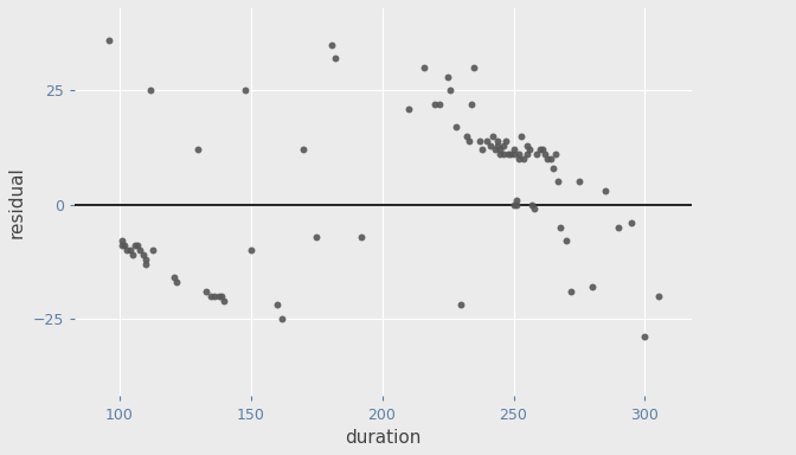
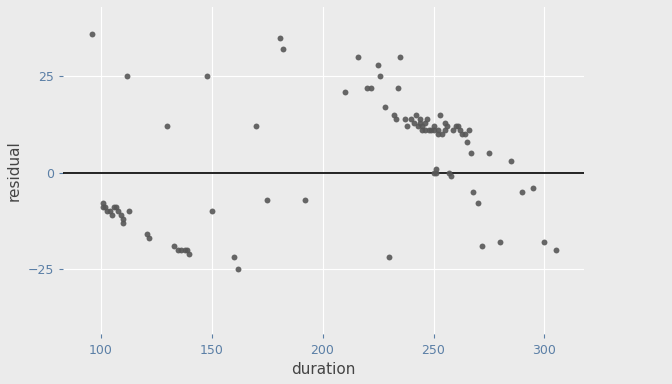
300: -29 -> -18
